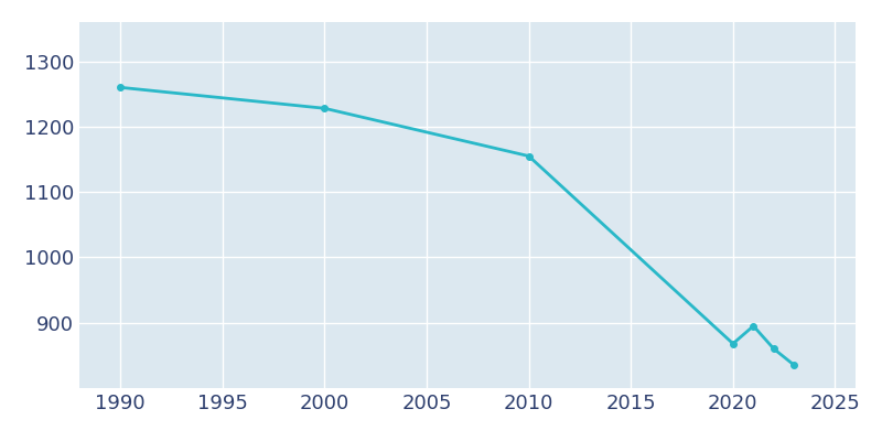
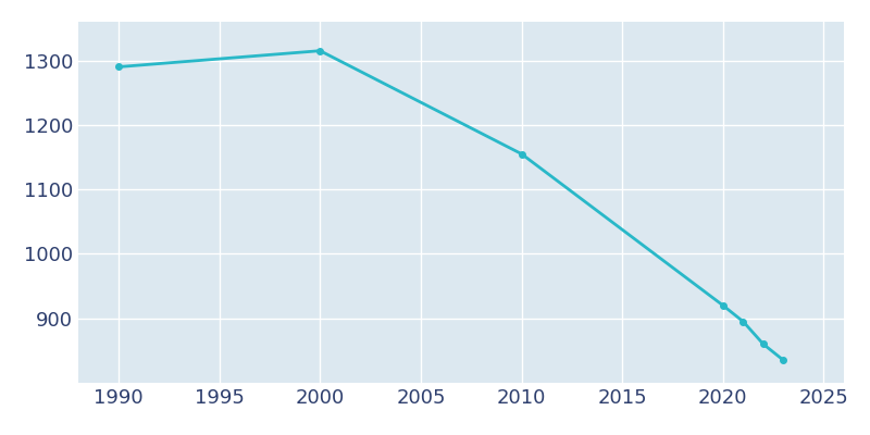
1990: 1260 -> 1290
2000: 1228 -> 1315
2020: 868 -> 920
